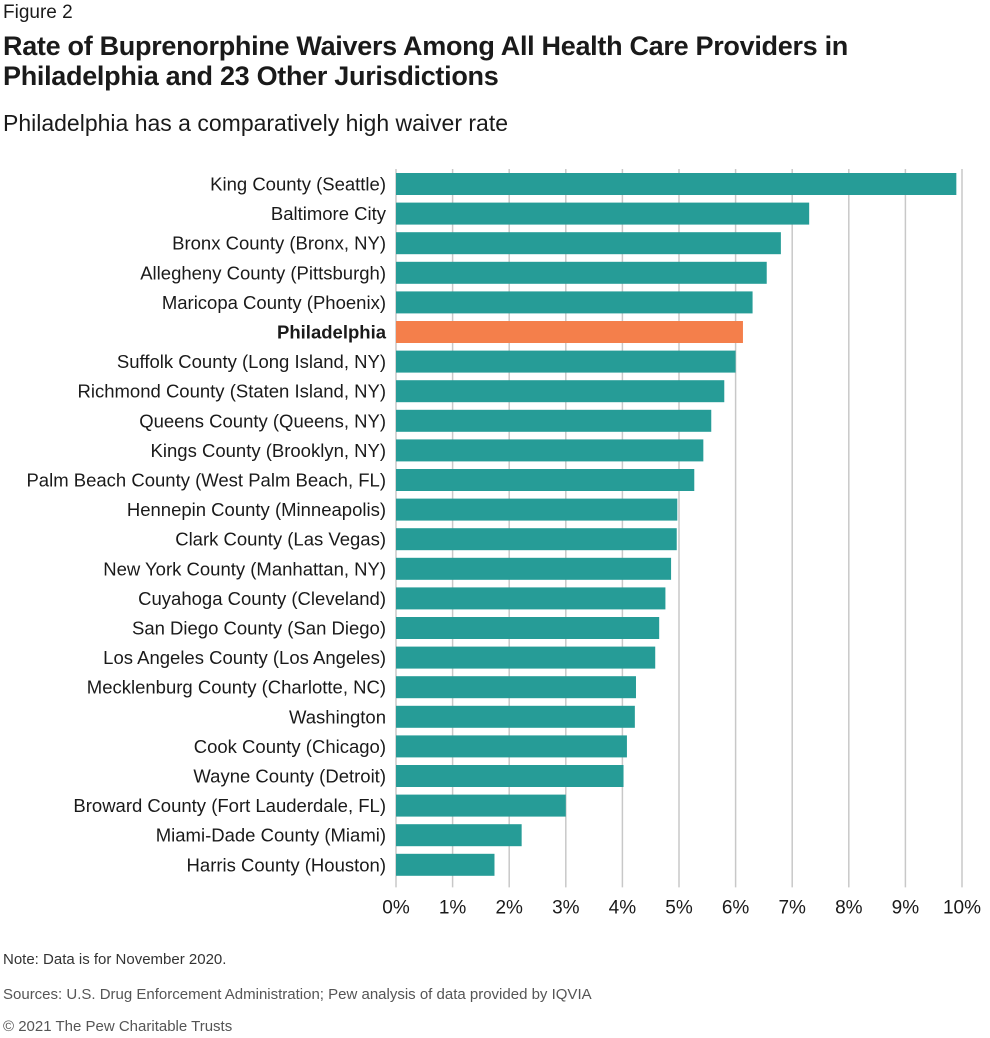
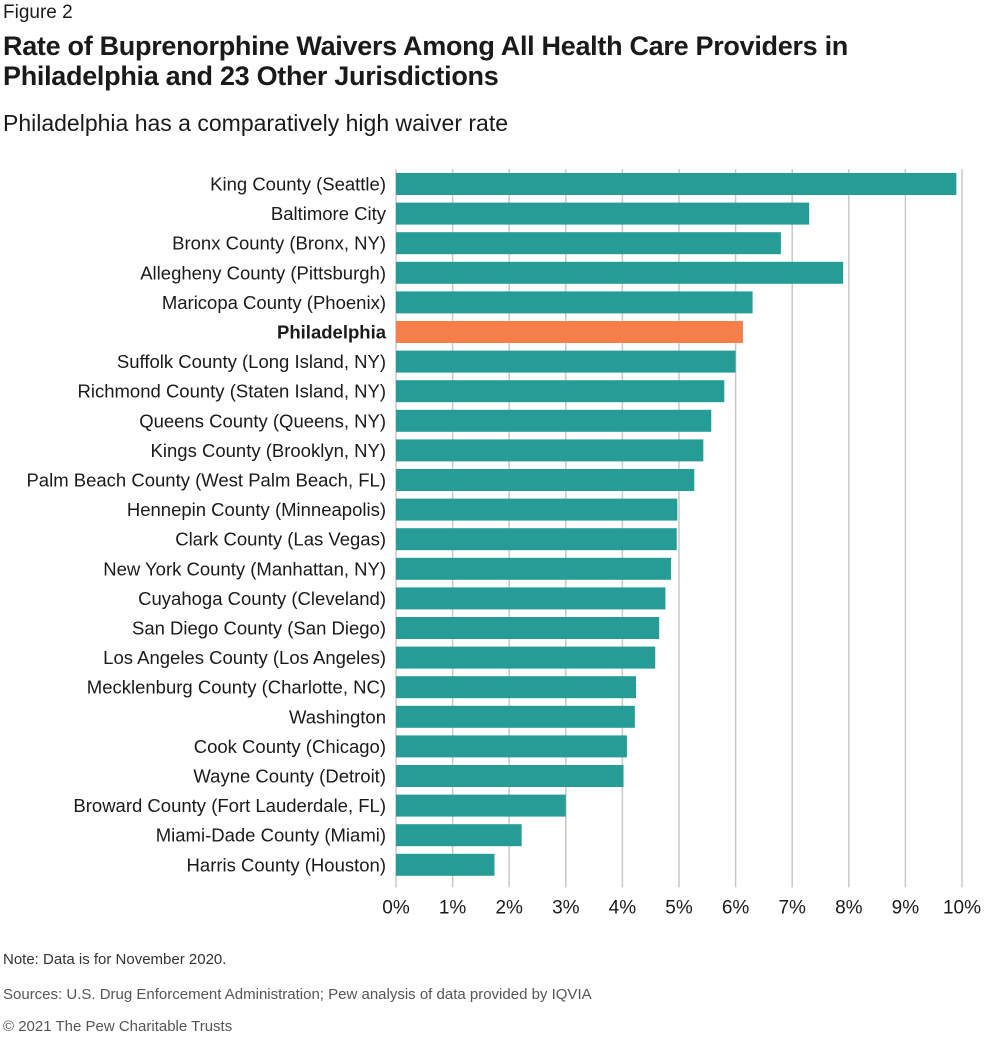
Allegheny County (Pittsburgh): 6.5% -> 7.9%
